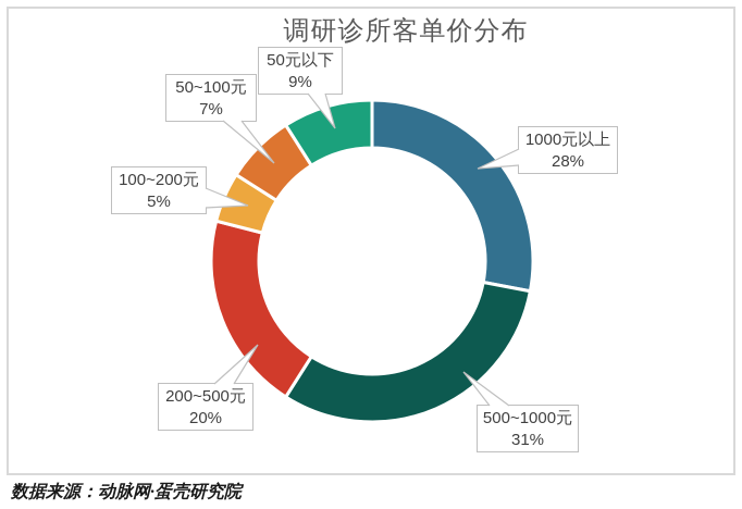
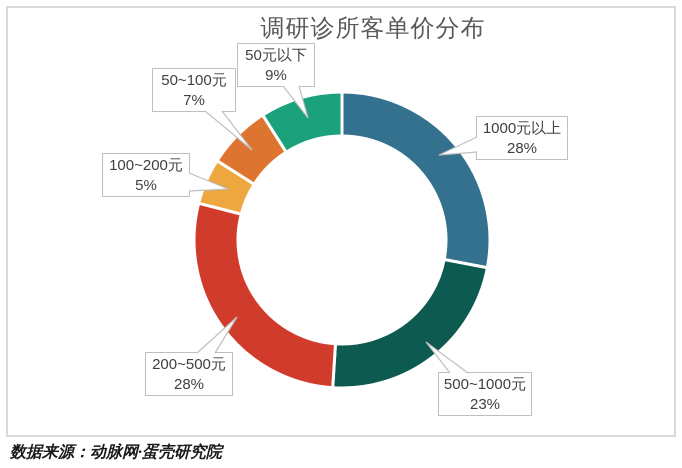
500~1000元: 31% -> 23%
200~500元: 20% -> 28%
